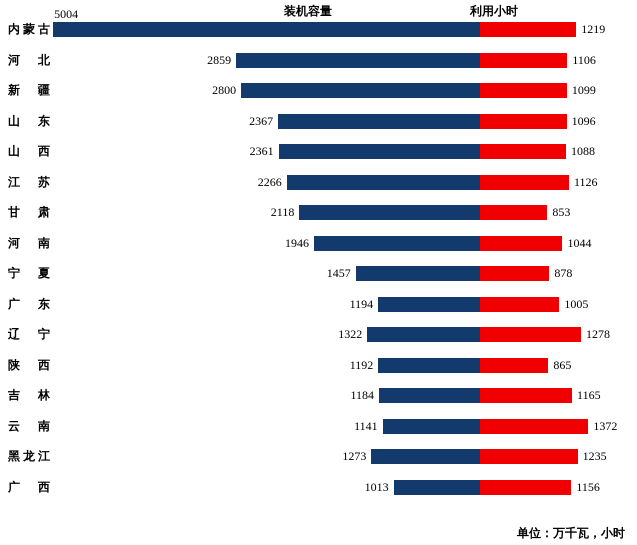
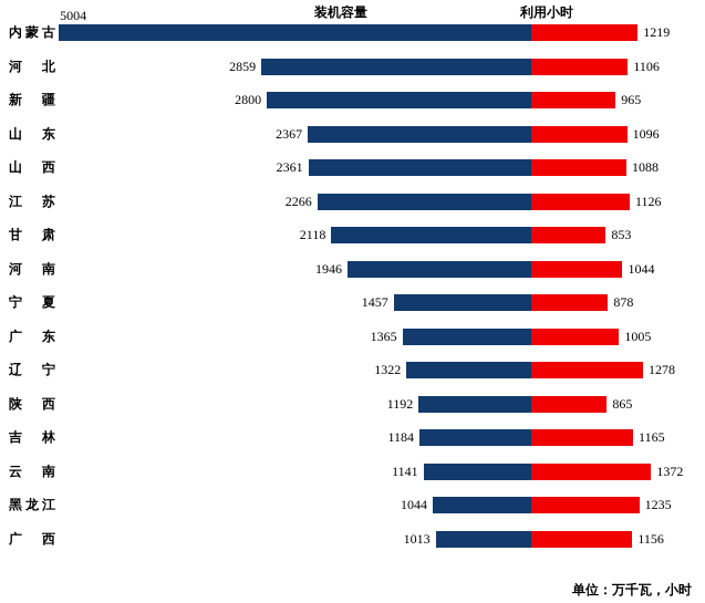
利用小时/新疆: 1099 -> 965
装机容量/广东: 1194 -> 1365
装机容量/黑龙江: 1273 -> 1044
